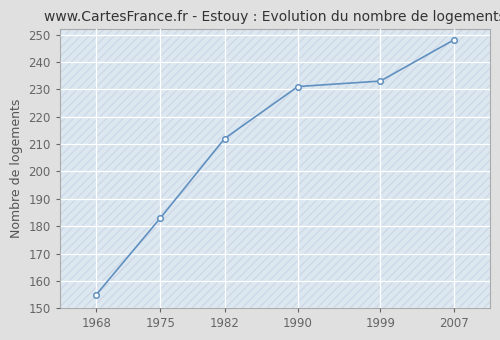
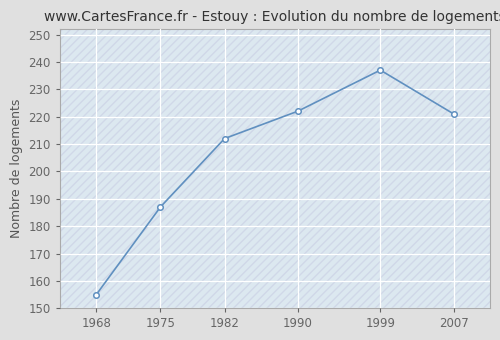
1975: 183 -> 187
1990: 231 -> 222
1999: 233 -> 237
2007: 248 -> 221
